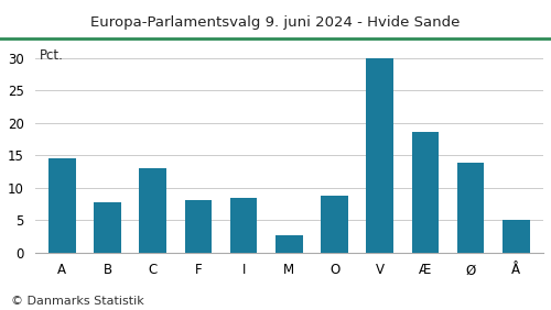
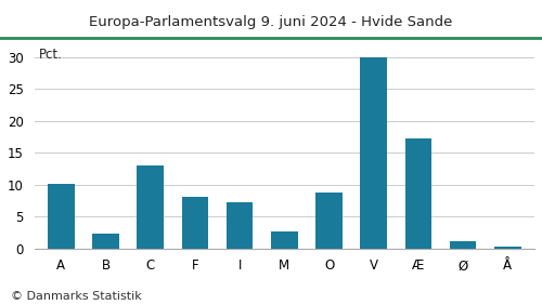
A: 14.6 -> 10.2
B: 7.8 -> 2.4
I: 8.4 -> 7.3
Æ: 18.6 -> 17.3
Ø: 13.8 -> 1.1
Å: 5.0 -> 0.3
